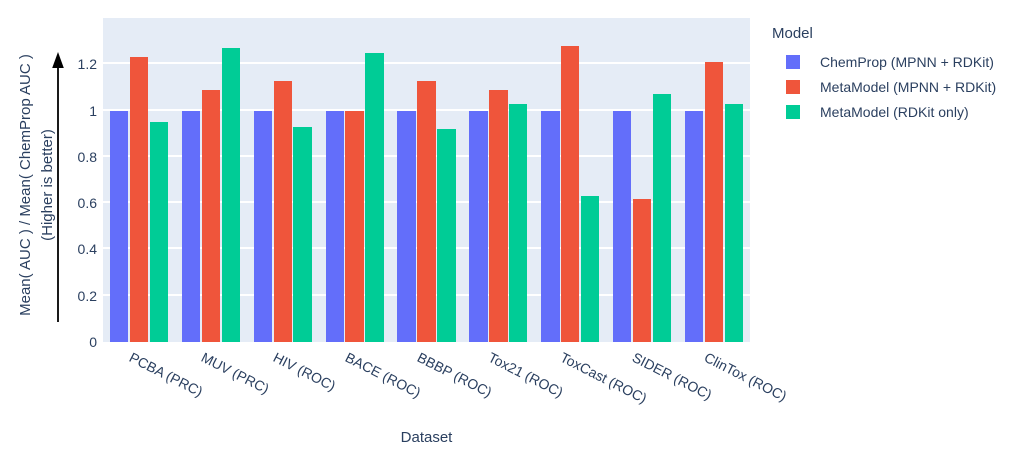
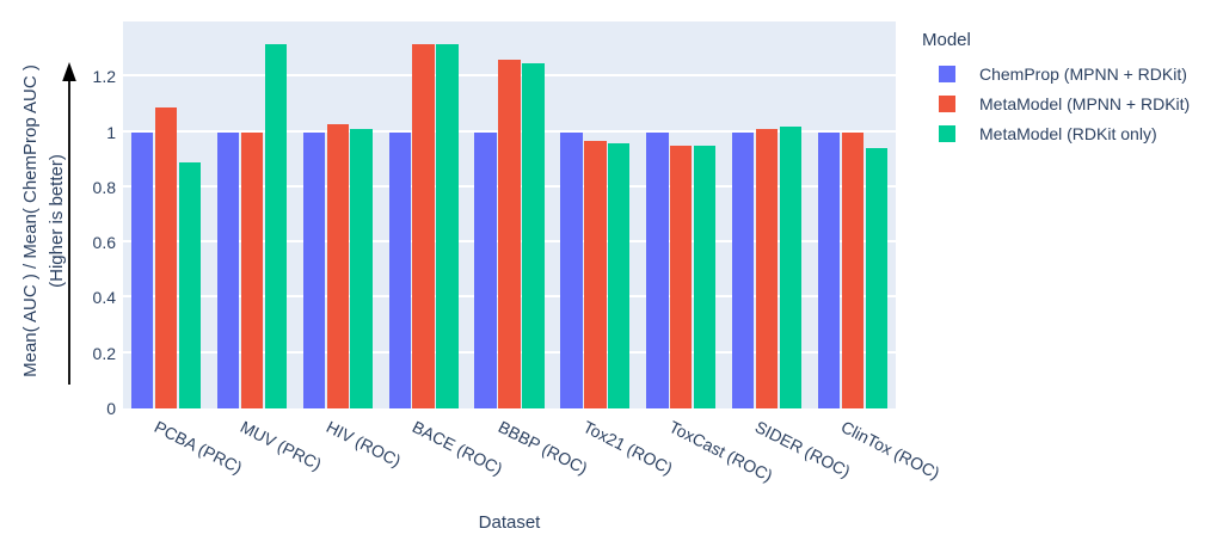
MetaModel (MPNN + RDKit)/PCBA (PRC): 1.23 -> 1.09
MetaModel (RDKit only)/PCBA (PRC): 0.95 -> 0.89
MetaModel (MPNN + RDKit)/MUV (PRC): 1.09 -> 1.00
MetaModel (RDKit only)/MUV (PRC): 1.27 -> 1.32
MetaModel (MPNN + RDKit)/HIV (ROC): 1.13 -> 1.03
MetaModel (RDKit only)/HIV (ROC): 0.93 -> 1.01
MetaModel (MPNN + RDKit)/BACE (ROC): 1.00 -> 1.32
MetaModel (RDKit only)/BACE (ROC): 1.25 -> 1.32
MetaModel (MPNN + RDKit)/BBBP (ROC): 1.13 -> 1.26
MetaModel (RDKit only)/BBBP (ROC): 0.92 -> 1.25
MetaModel (MPNN + RDKit)/Tox21 (ROC): 1.09 -> 0.97
MetaModel (RDKit only)/Tox21 (ROC): 1.03 -> 0.96
MetaModel (MPNN + RDKit)/ToxCast (ROC): 1.28 -> 0.95
MetaModel (RDKit only)/ToxCast (ROC): 0.63 -> 0.95
MetaModel (MPNN + RDKit)/SIDER (ROC): 0.62 -> 1.01
MetaModel (RDKit only)/SIDER (ROC): 1.07 -> 1.02
MetaModel (MPNN + RDKit)/ClinTox (ROC): 1.21 -> 1.00
MetaModel (RDKit only)/ClinTox (ROC): 1.03 -> 0.94
